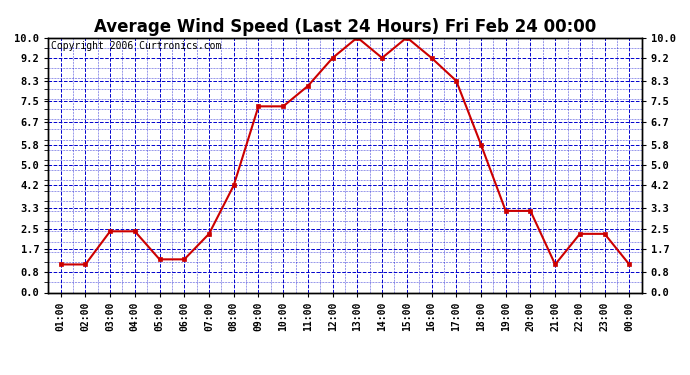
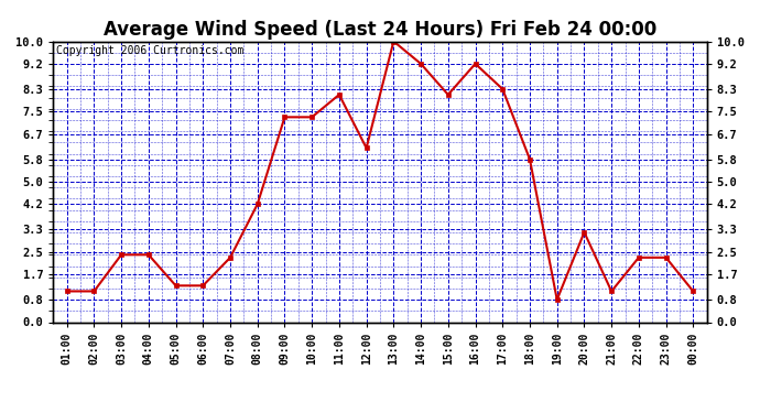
12:00: 9.2 -> 6.2
15:00: 10.0 -> 8.1
19:00: 3.2 -> 0.8
